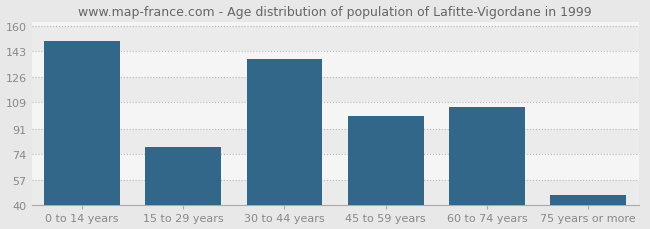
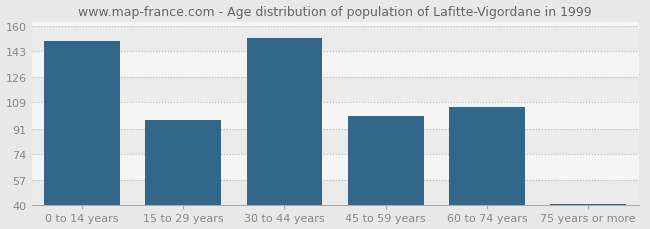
15 to 29 years: 79 -> 97
30 to 44 years: 138 -> 152
75 years or more: 47 -> 41
